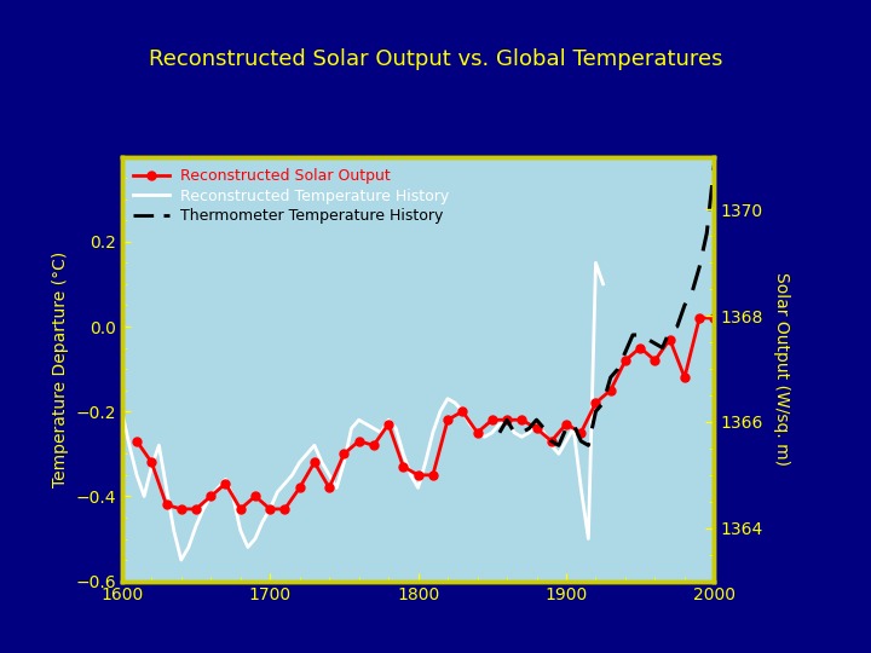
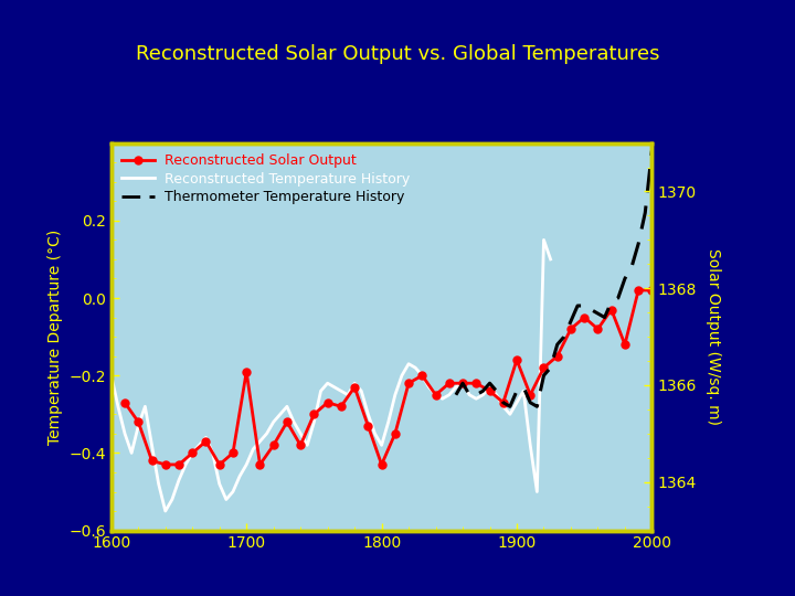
Reconstructed Solar Output/1700: -0.43 -> -0.19
Reconstructed Solar Output/1800: -0.35 -> -0.43
Reconstructed Solar Output/1900: -0.23 -> -0.16
